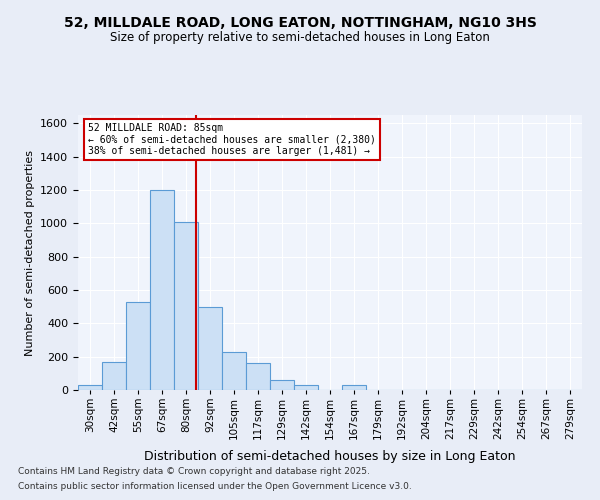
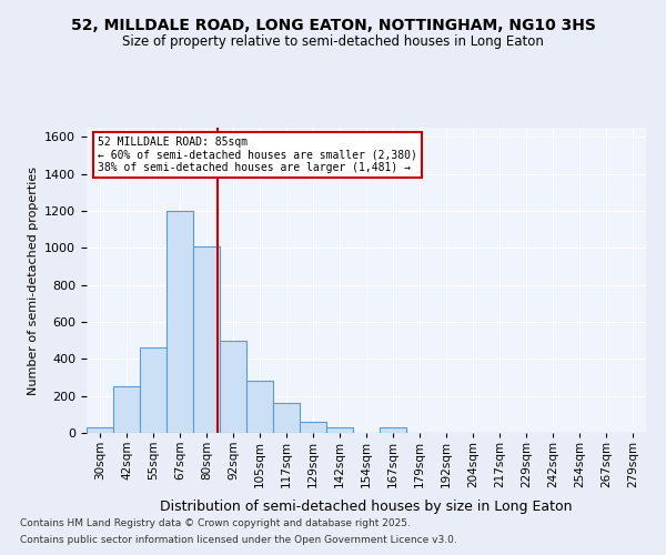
42sqm: 170 -> 250
55sqm: 530 -> 460
105sqm: 230 -> 280
